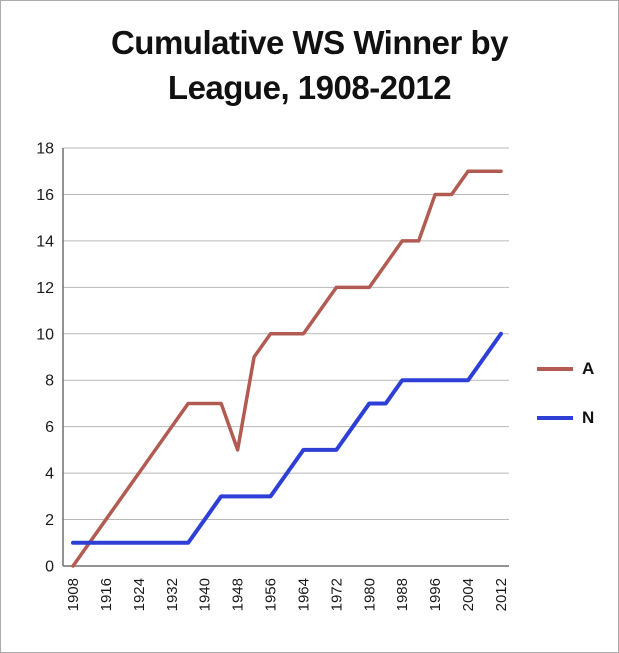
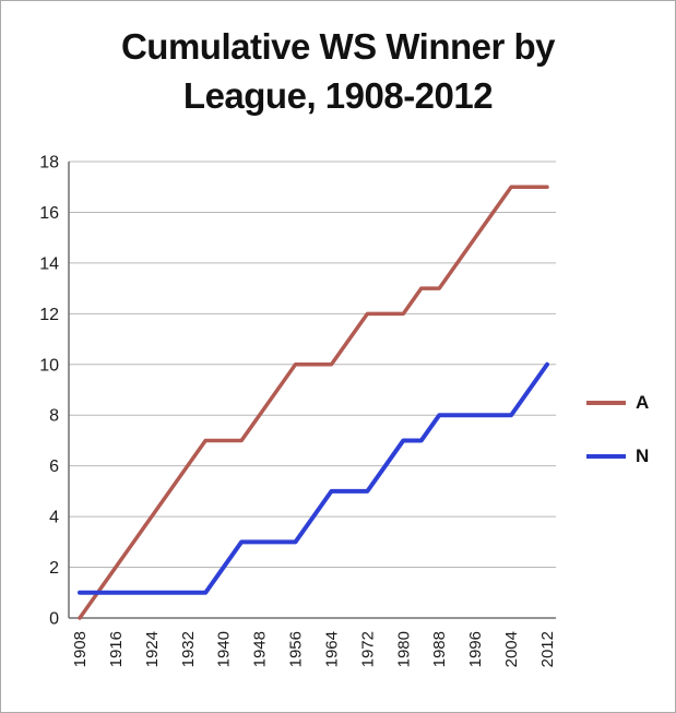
A/1948: 5 -> 8
A/1988: 14 -> 13
A/1996: 16 -> 15
